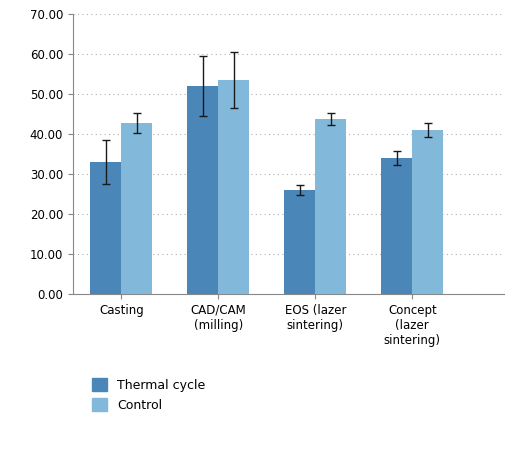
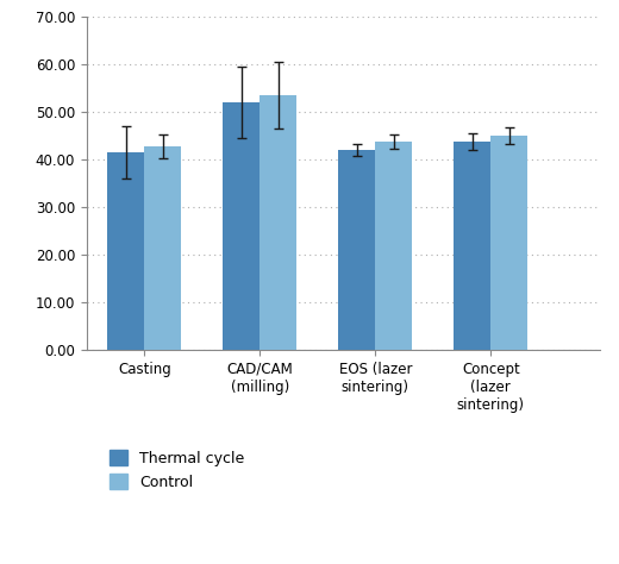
Thermal cycle/Casting: 33.0 -> 41.5
Thermal cycle/EOS (lazer sintering): 26.0 -> 42.0
Thermal cycle/Concept (lazer sintering): 34.0 -> 43.8
Control/Concept (lazer sintering): 41.0 -> 45.0
